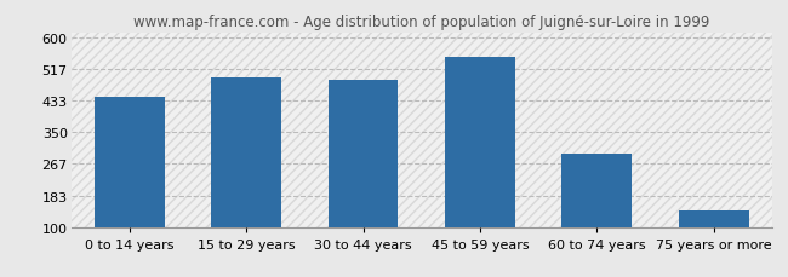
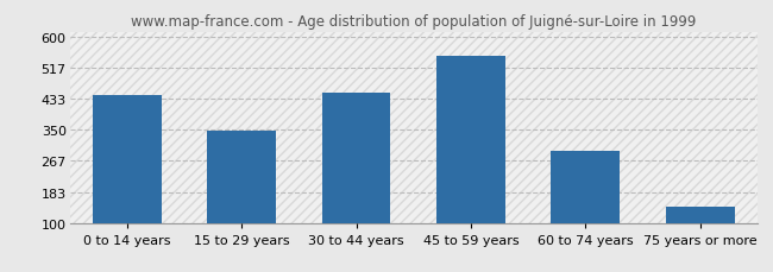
15 to 29 years: 495 -> 348
30 to 44 years: 490 -> 450
